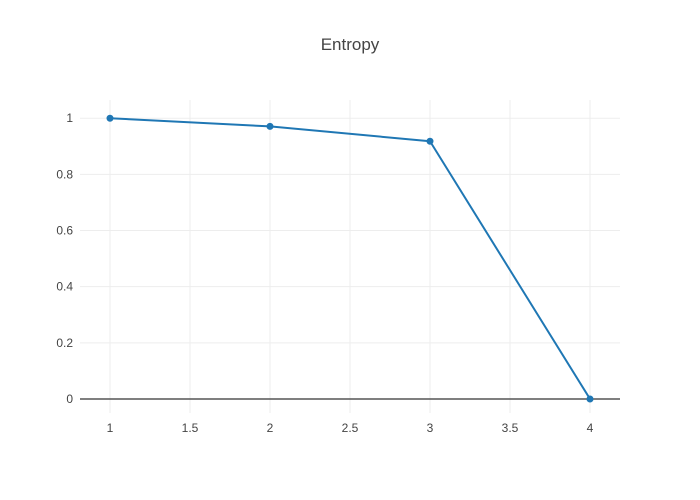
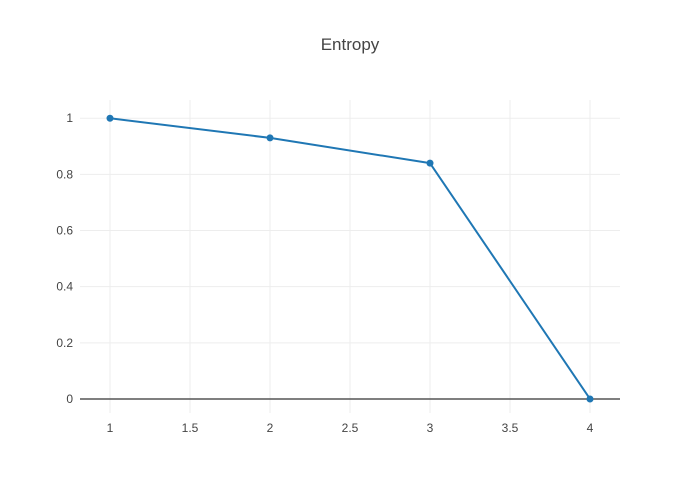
2: 0.97 -> 0.93
3: 0.92 -> 0.84
